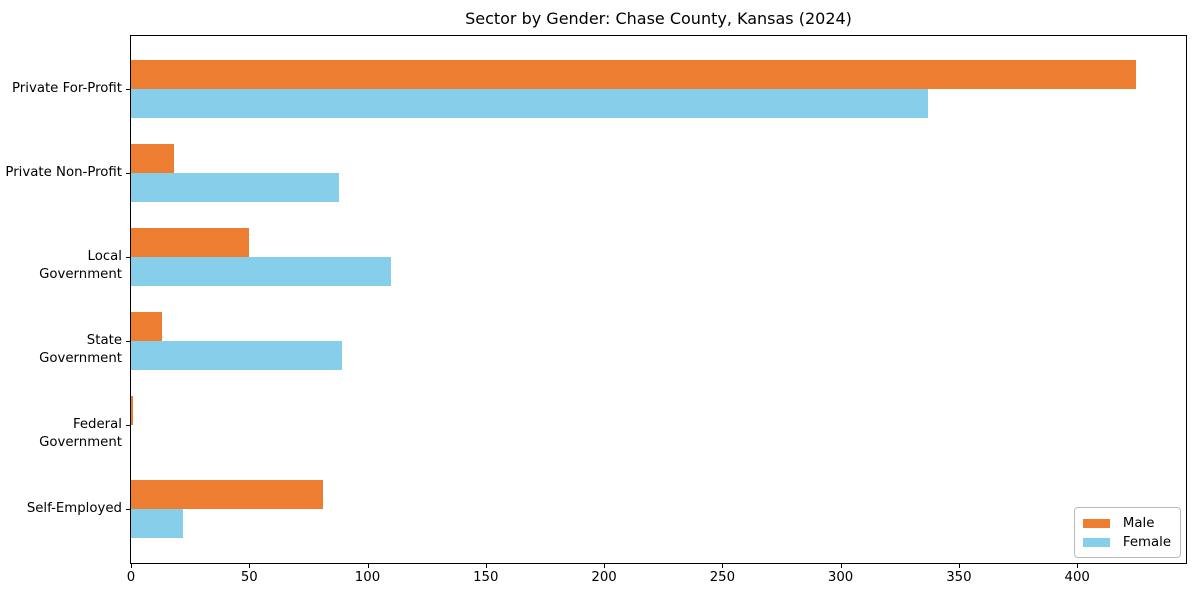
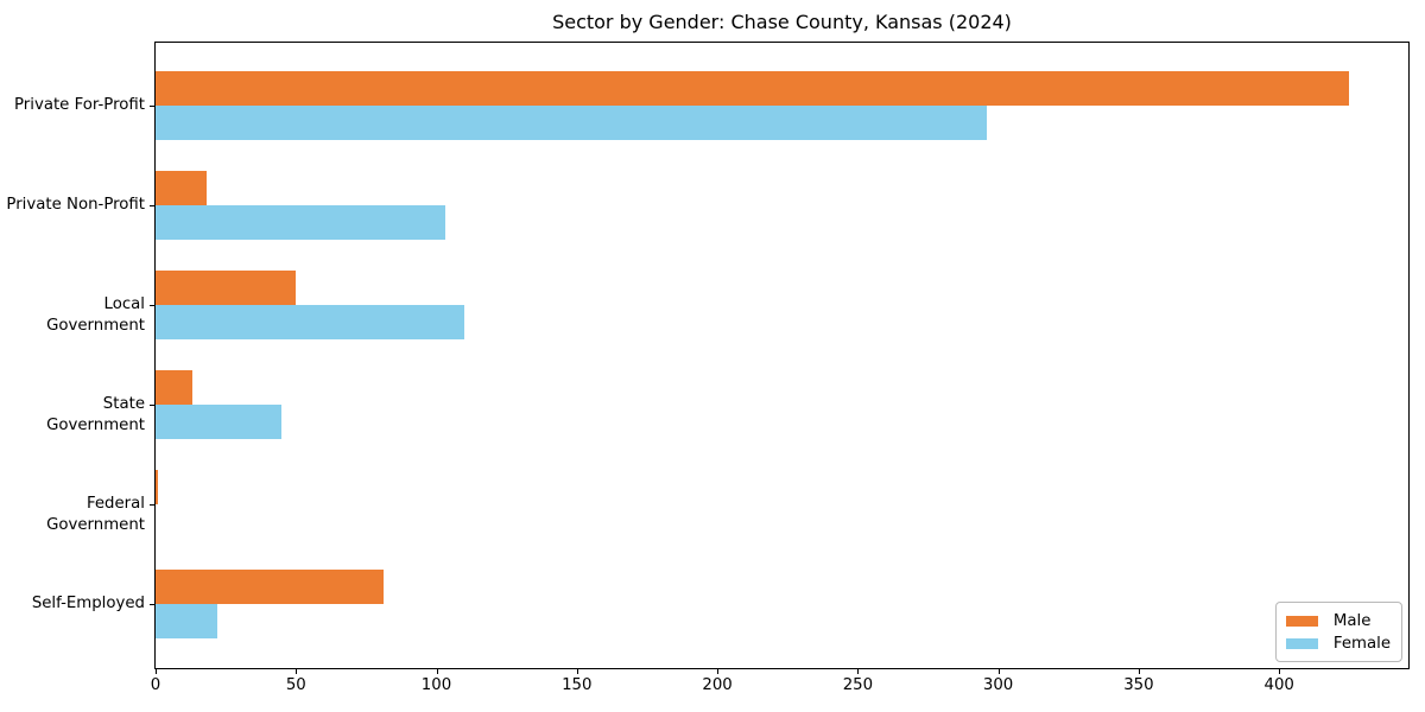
Female/Private For-Profit: 337 -> 296
Female/Private Non-Profit: 88 -> 103
Female/State Government: 89 -> 45
